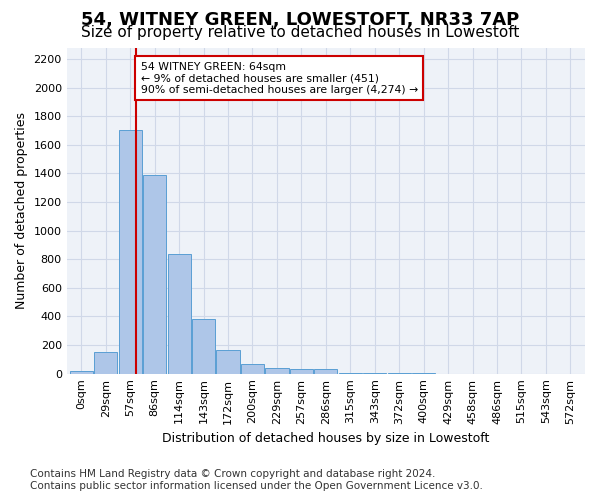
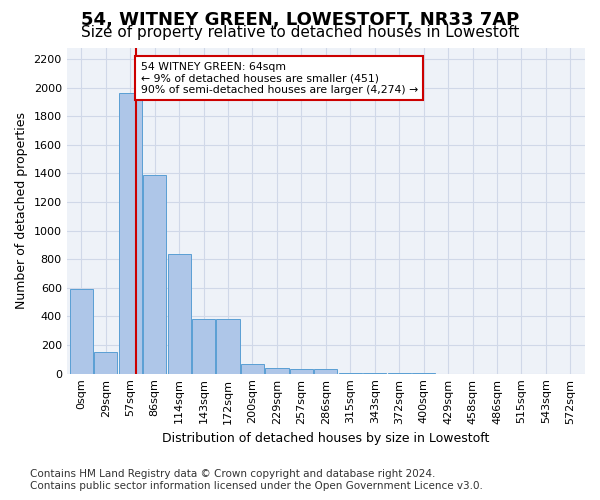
0sqm: 20 -> 590
57sqm: 1700 -> 1960
172sqm: 160 -> 380
